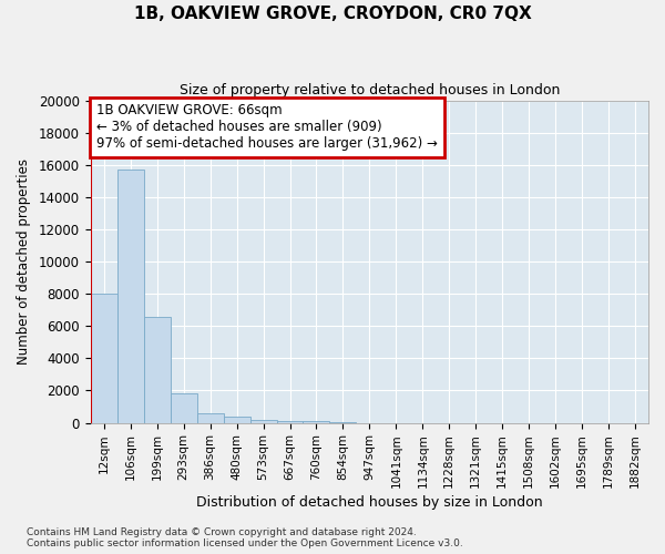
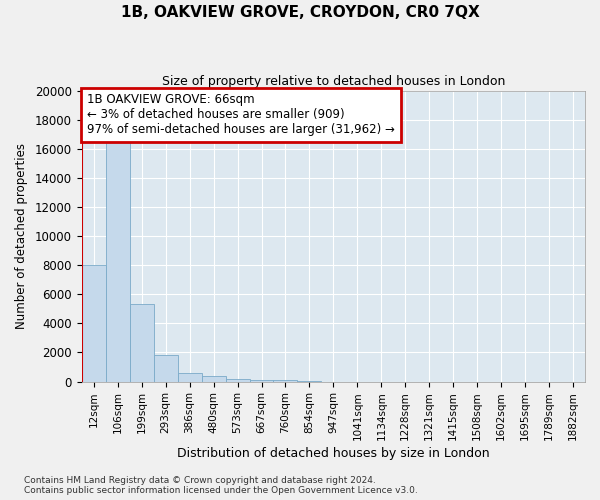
106sqm: 15700 -> 16500
199sqm: 6600 -> 5300
